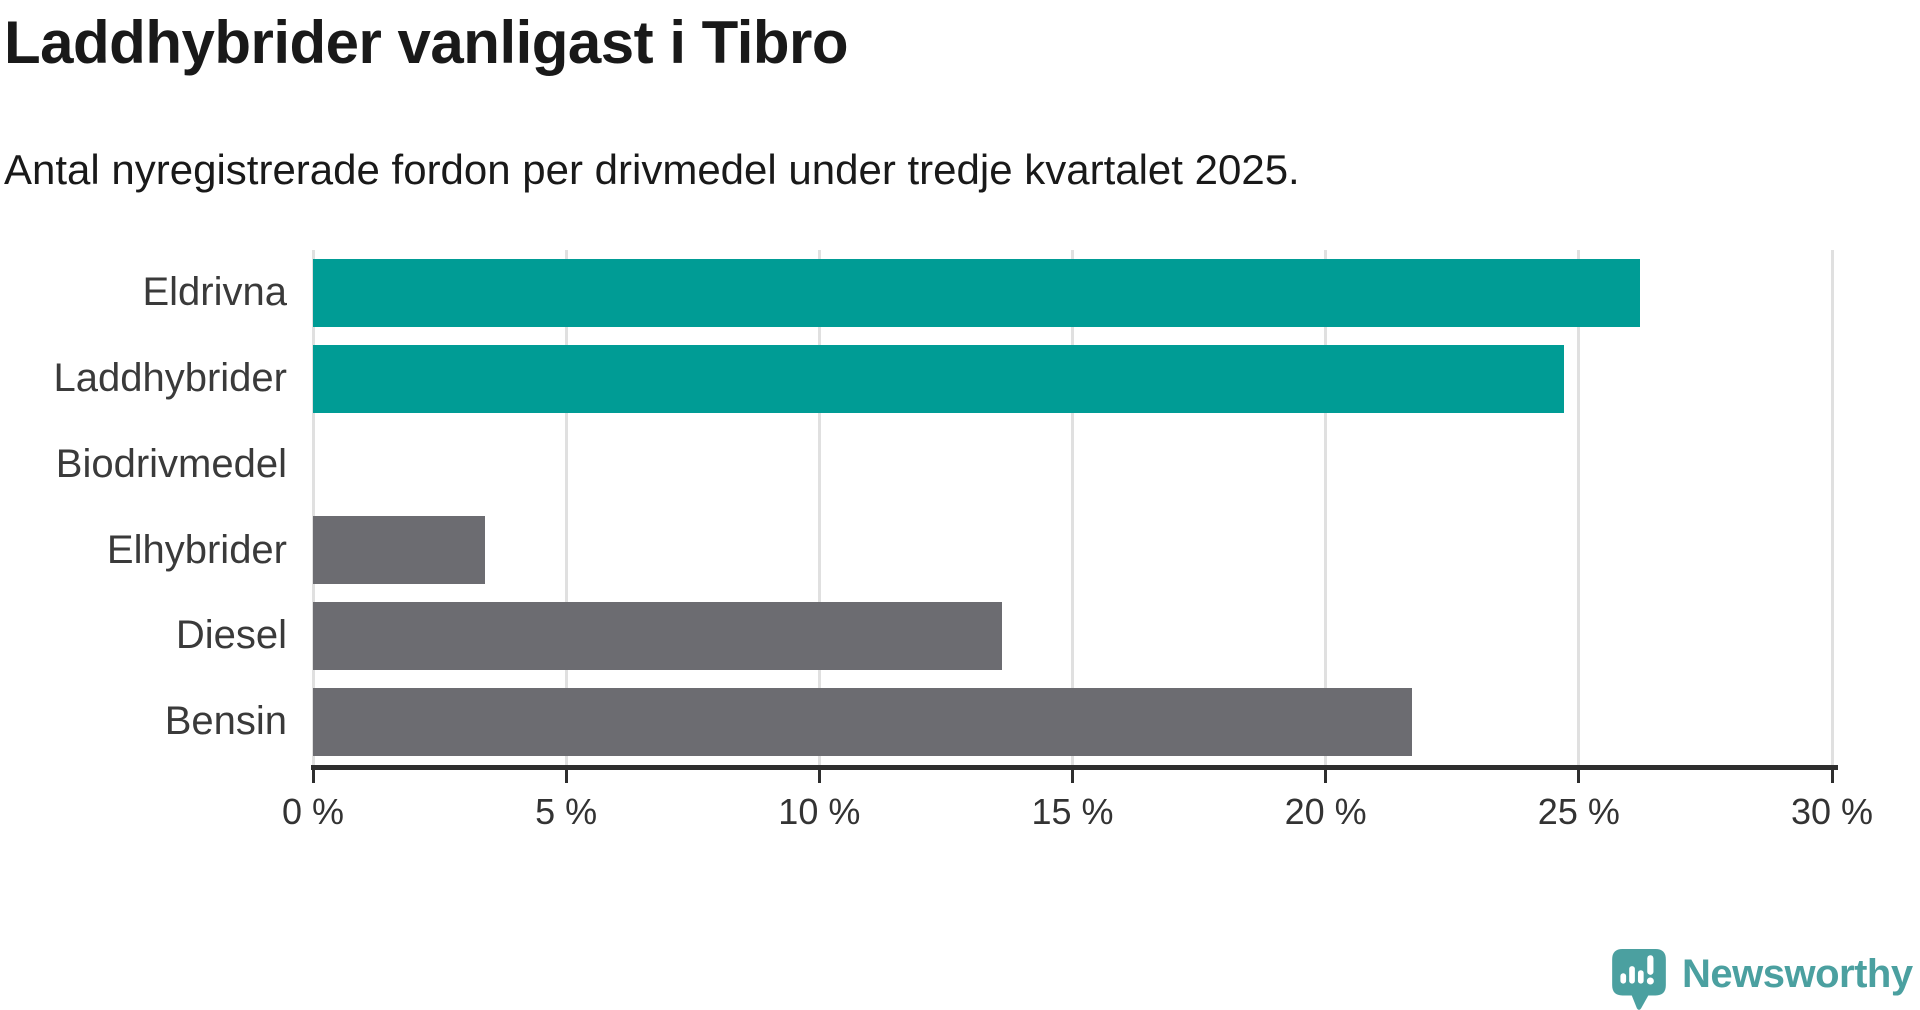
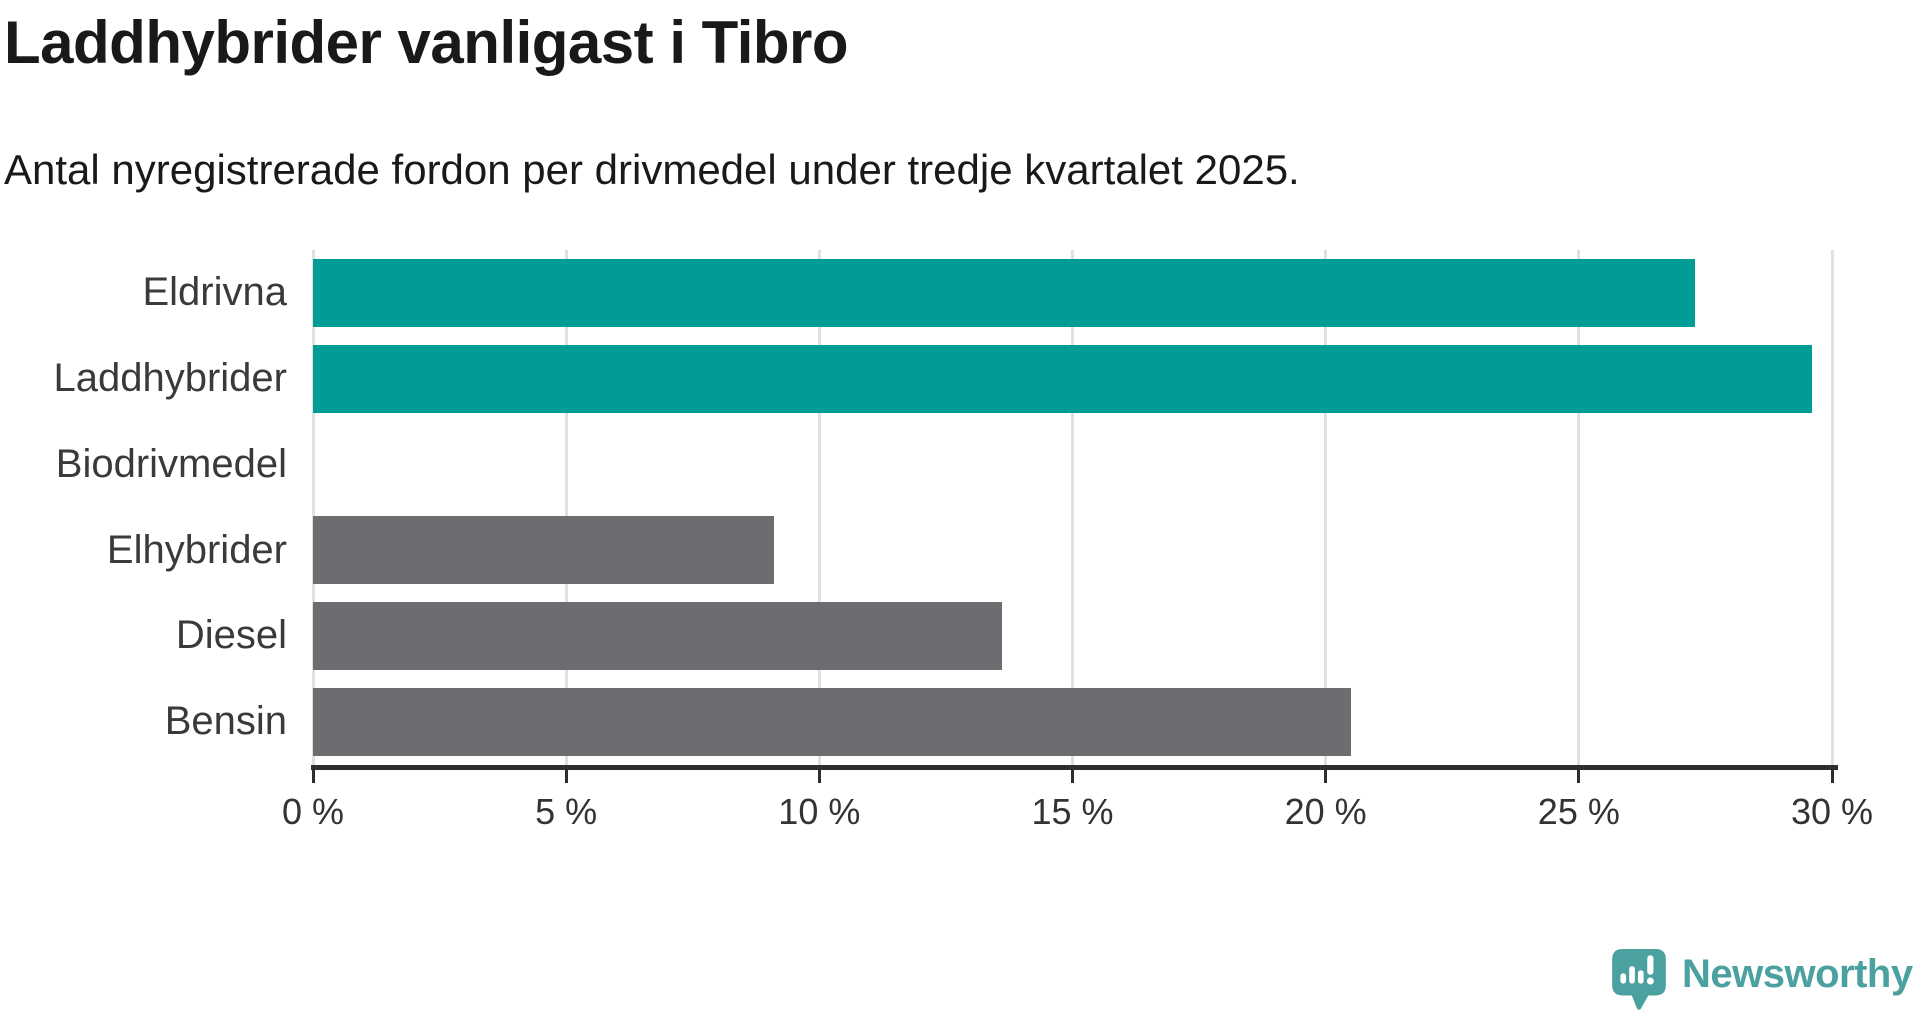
Eldrivna: 26.2% -> 27.3%
Laddhybrider: 24.7% -> 29.6%
Elhybrider: 3.4% -> 9.1%
Bensin: 21.7% -> 20.5%
